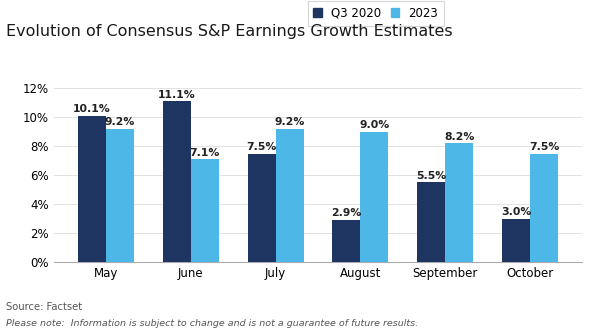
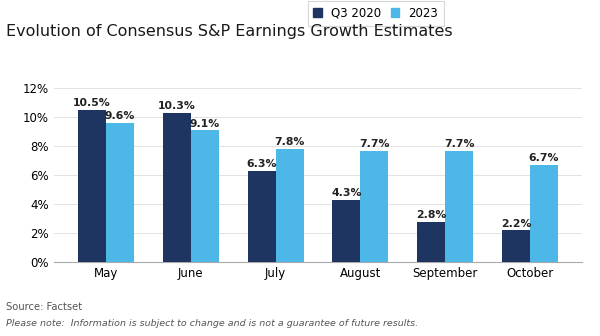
Q3 2020/May: 10.1% -> 10.5%
2023/May: 9.2% -> 9.6%
Q3 2020/June: 11.1% -> 10.3%
2023/June: 7.1% -> 9.1%
Q3 2020/July: 7.5% -> 6.3%
2023/July: 9.2% -> 7.8%
Q3 2020/August: 2.9% -> 4.3%
2023/August: 9.0% -> 7.7%
Q3 2020/September: 5.5% -> 2.8%
2023/September: 8.2% -> 7.7%
Q3 2020/October: 3.0% -> 2.2%
2023/October: 7.5% -> 6.7%
